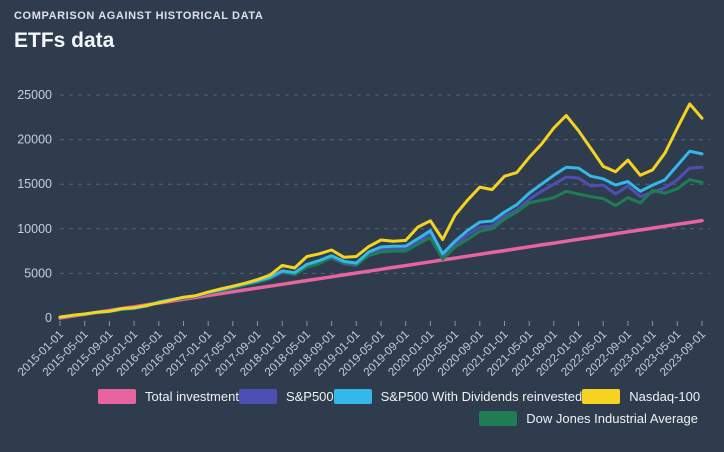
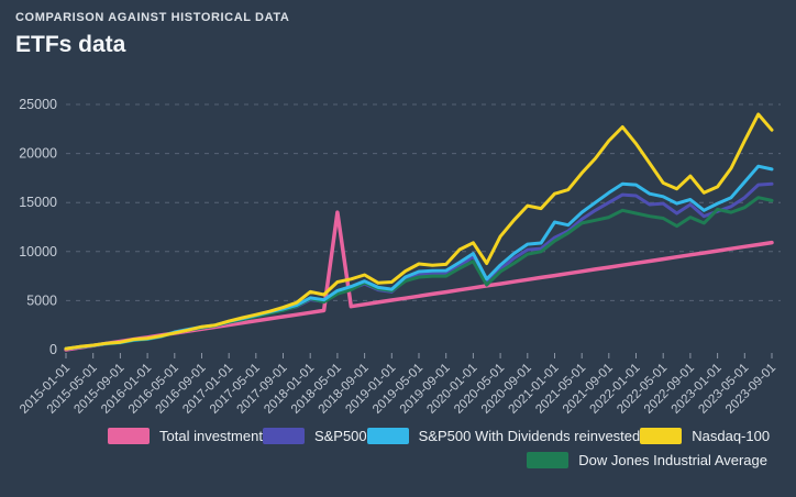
Total investment/2018-05-01: 4000 -> 14000
S&P500 With Dividends reinvested/2021-01-01: 12000 -> 13000
